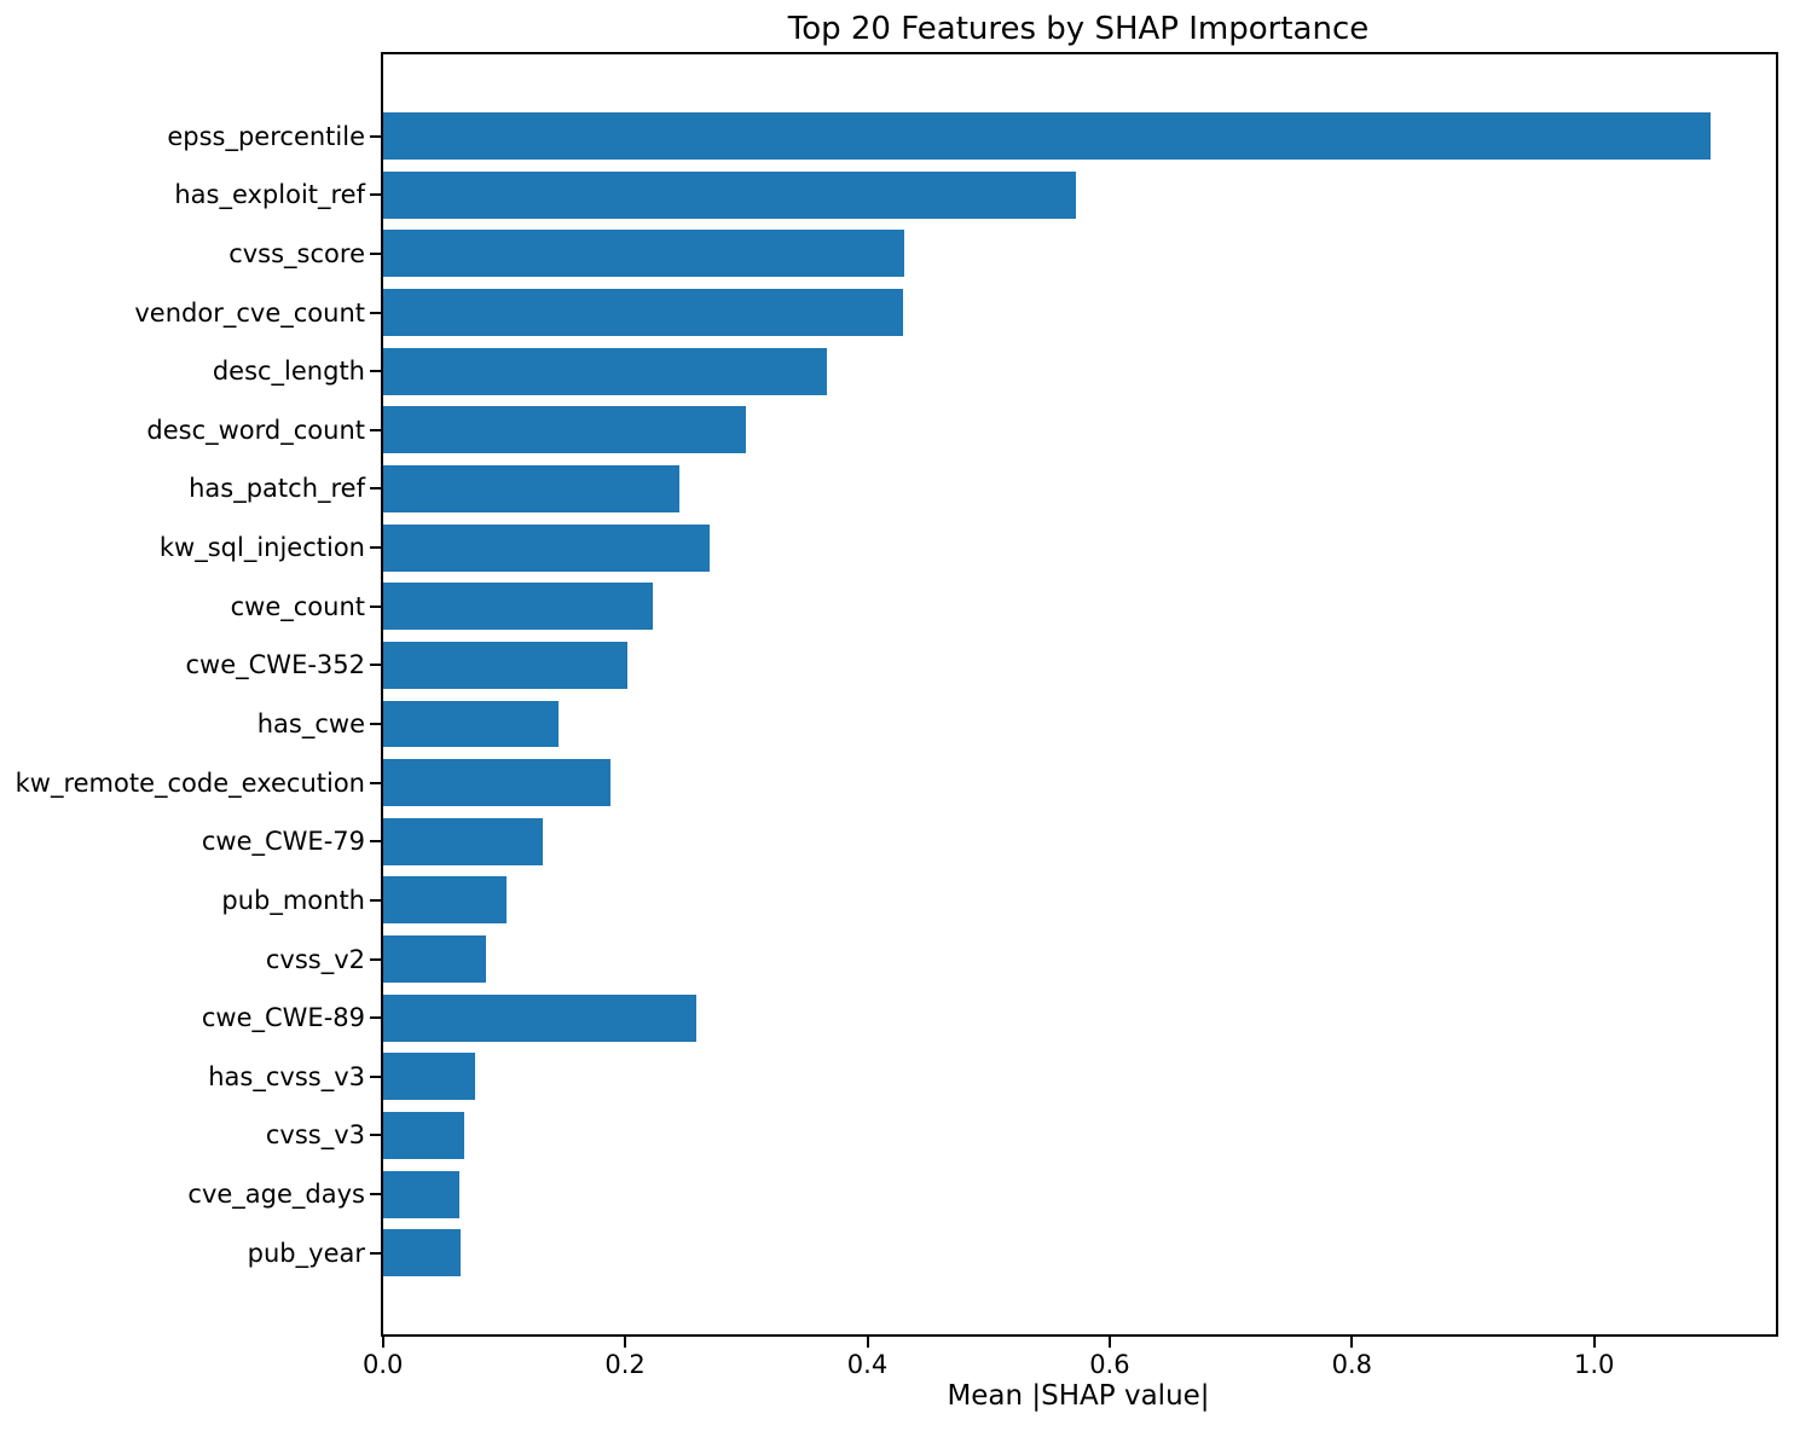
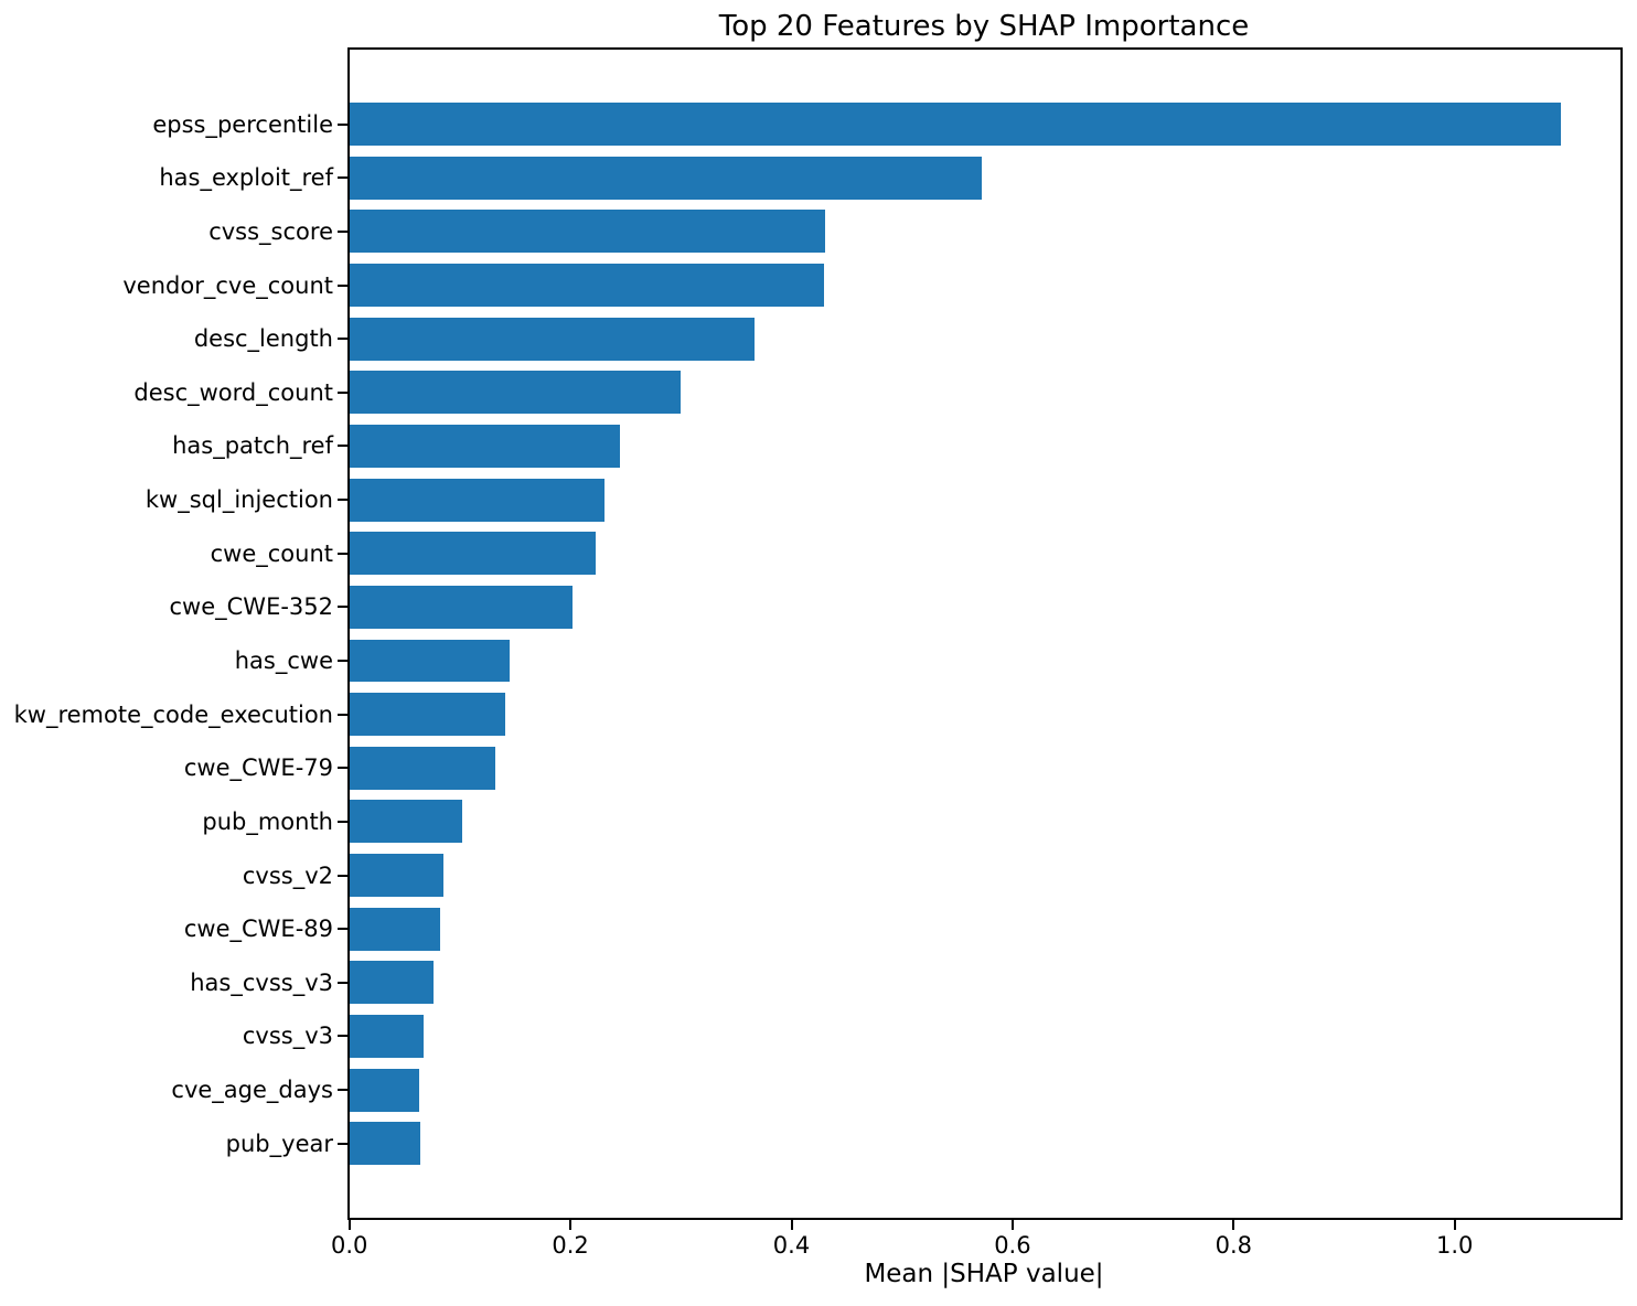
kw_sql_injection: 0.270 -> 0.231
kw_remote_code_execution: 0.188 -> 0.141
cwe_CWE-89: 0.259 -> 0.082
